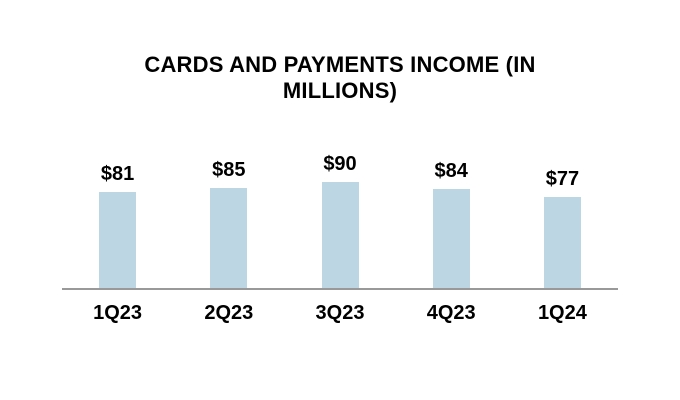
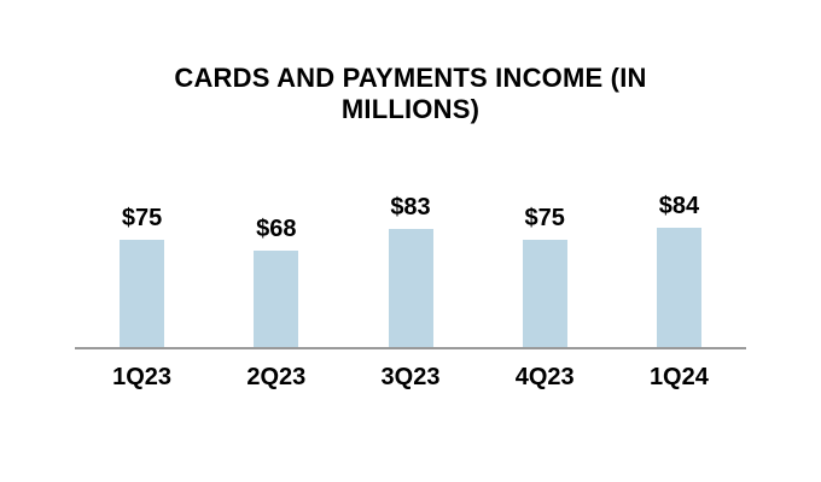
1Q23: $81 -> $75
2Q23: $85 -> $68
3Q23: $90 -> $83
4Q23: $84 -> $75
1Q24: $77 -> $84
